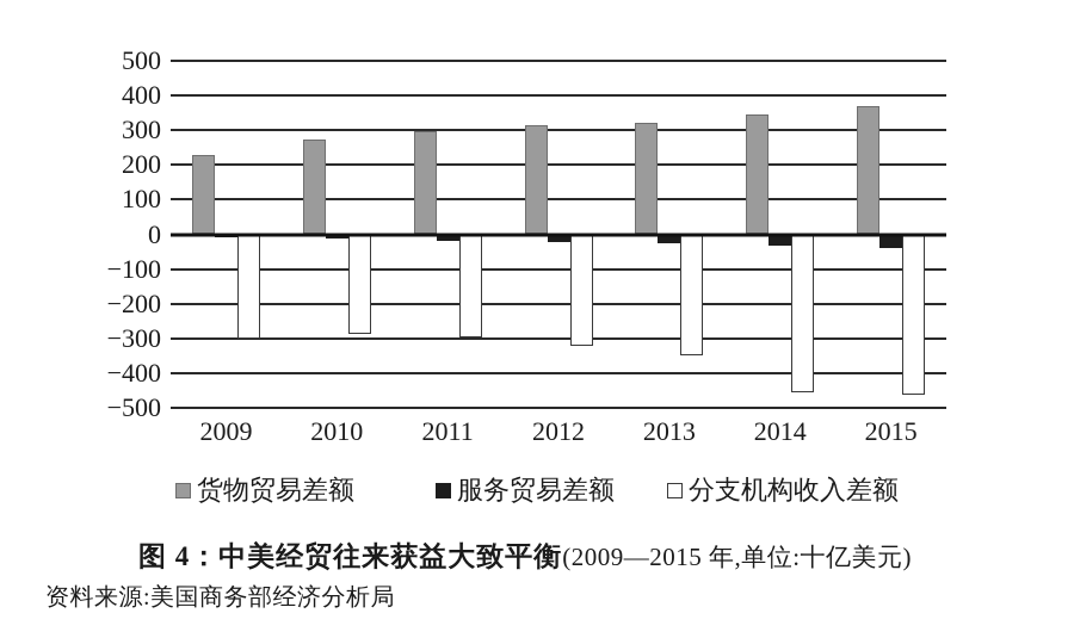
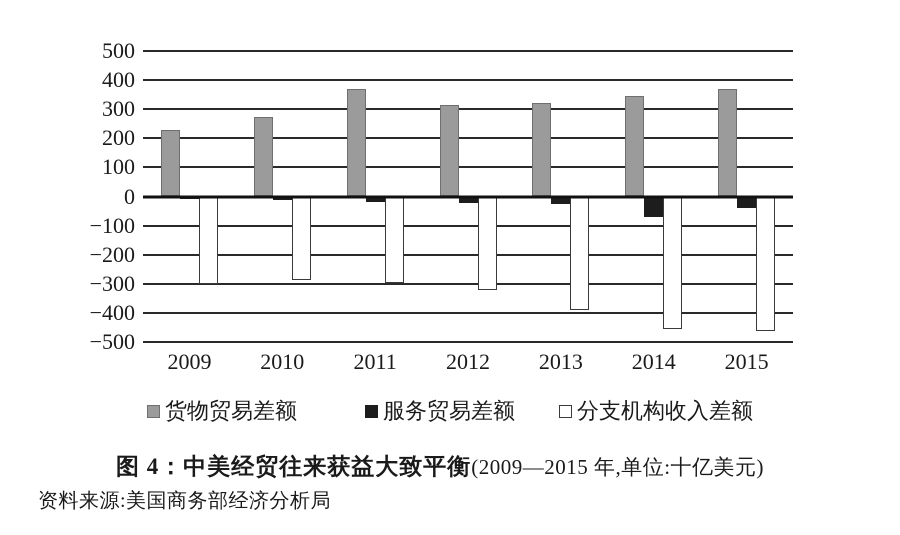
货物贸易差额/2011: 300 -> 370
分支机构收入差额/2013: -350 -> -390
服务贸易差额/2014: -30 -> -70
